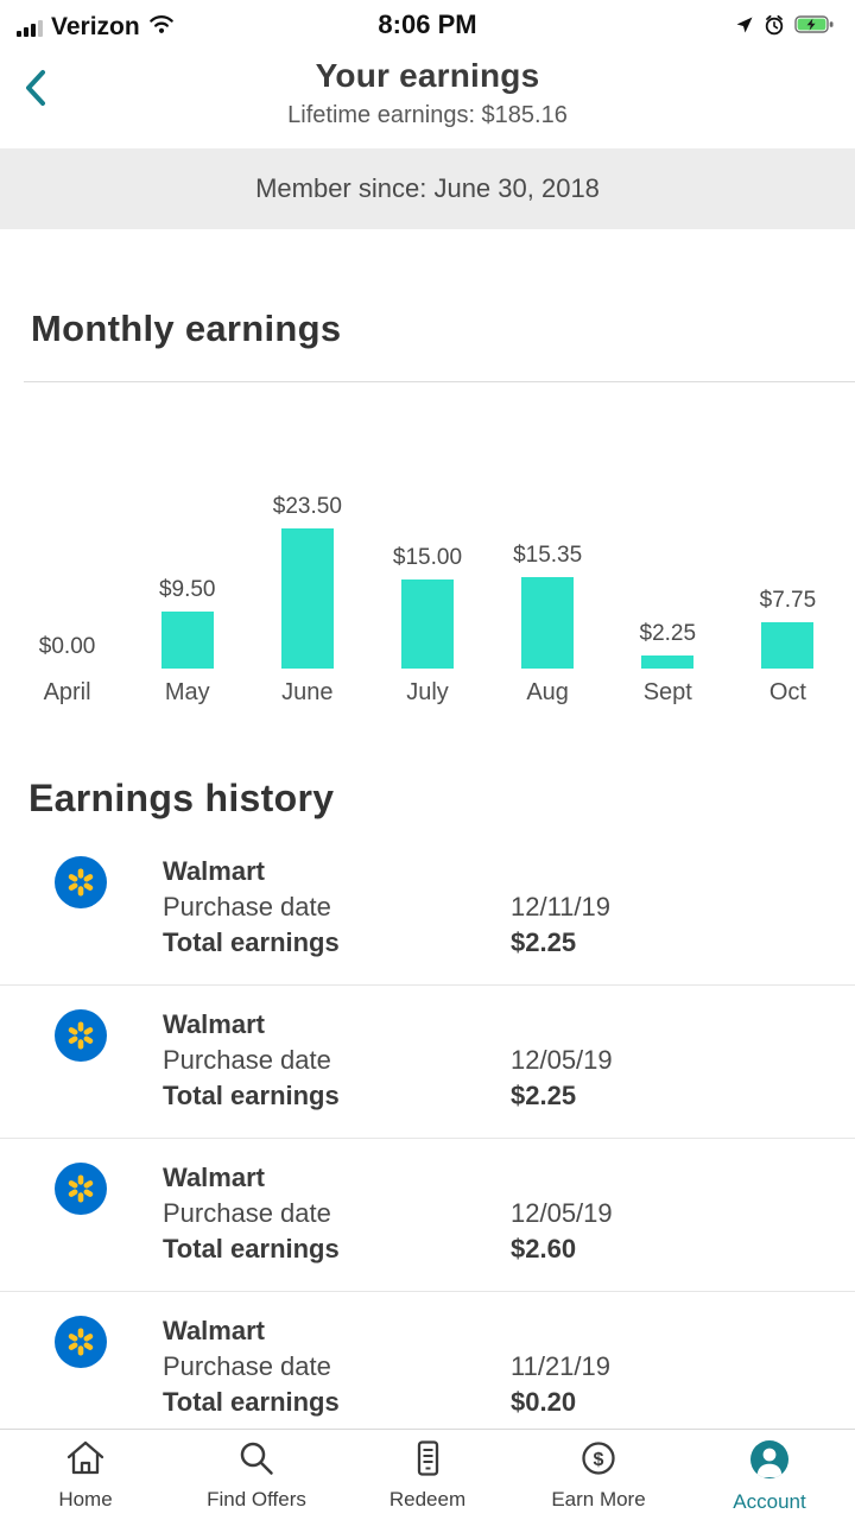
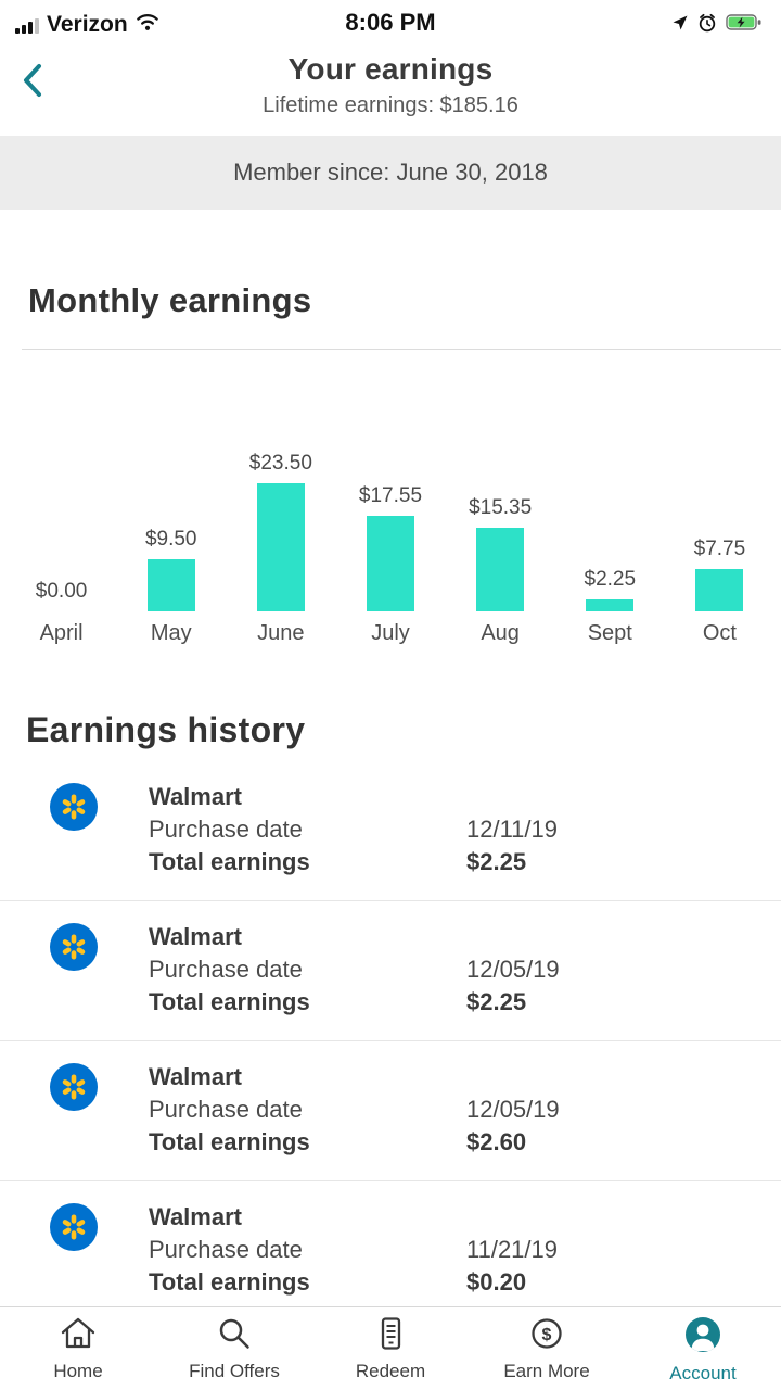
July: $15.00 -> $17.55
